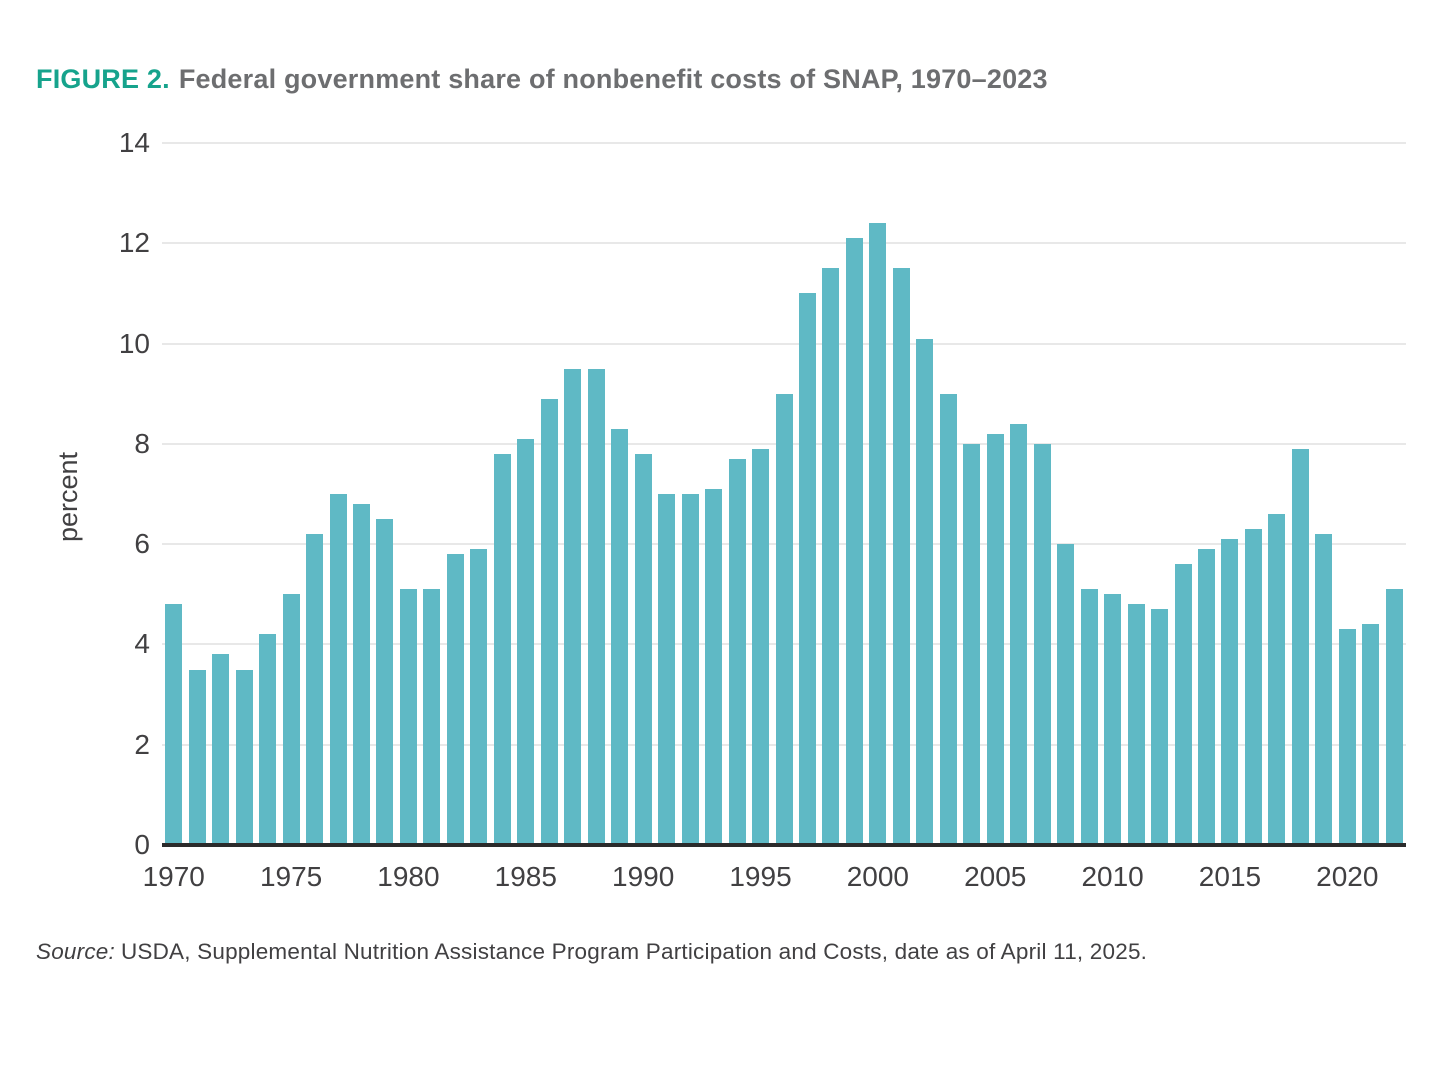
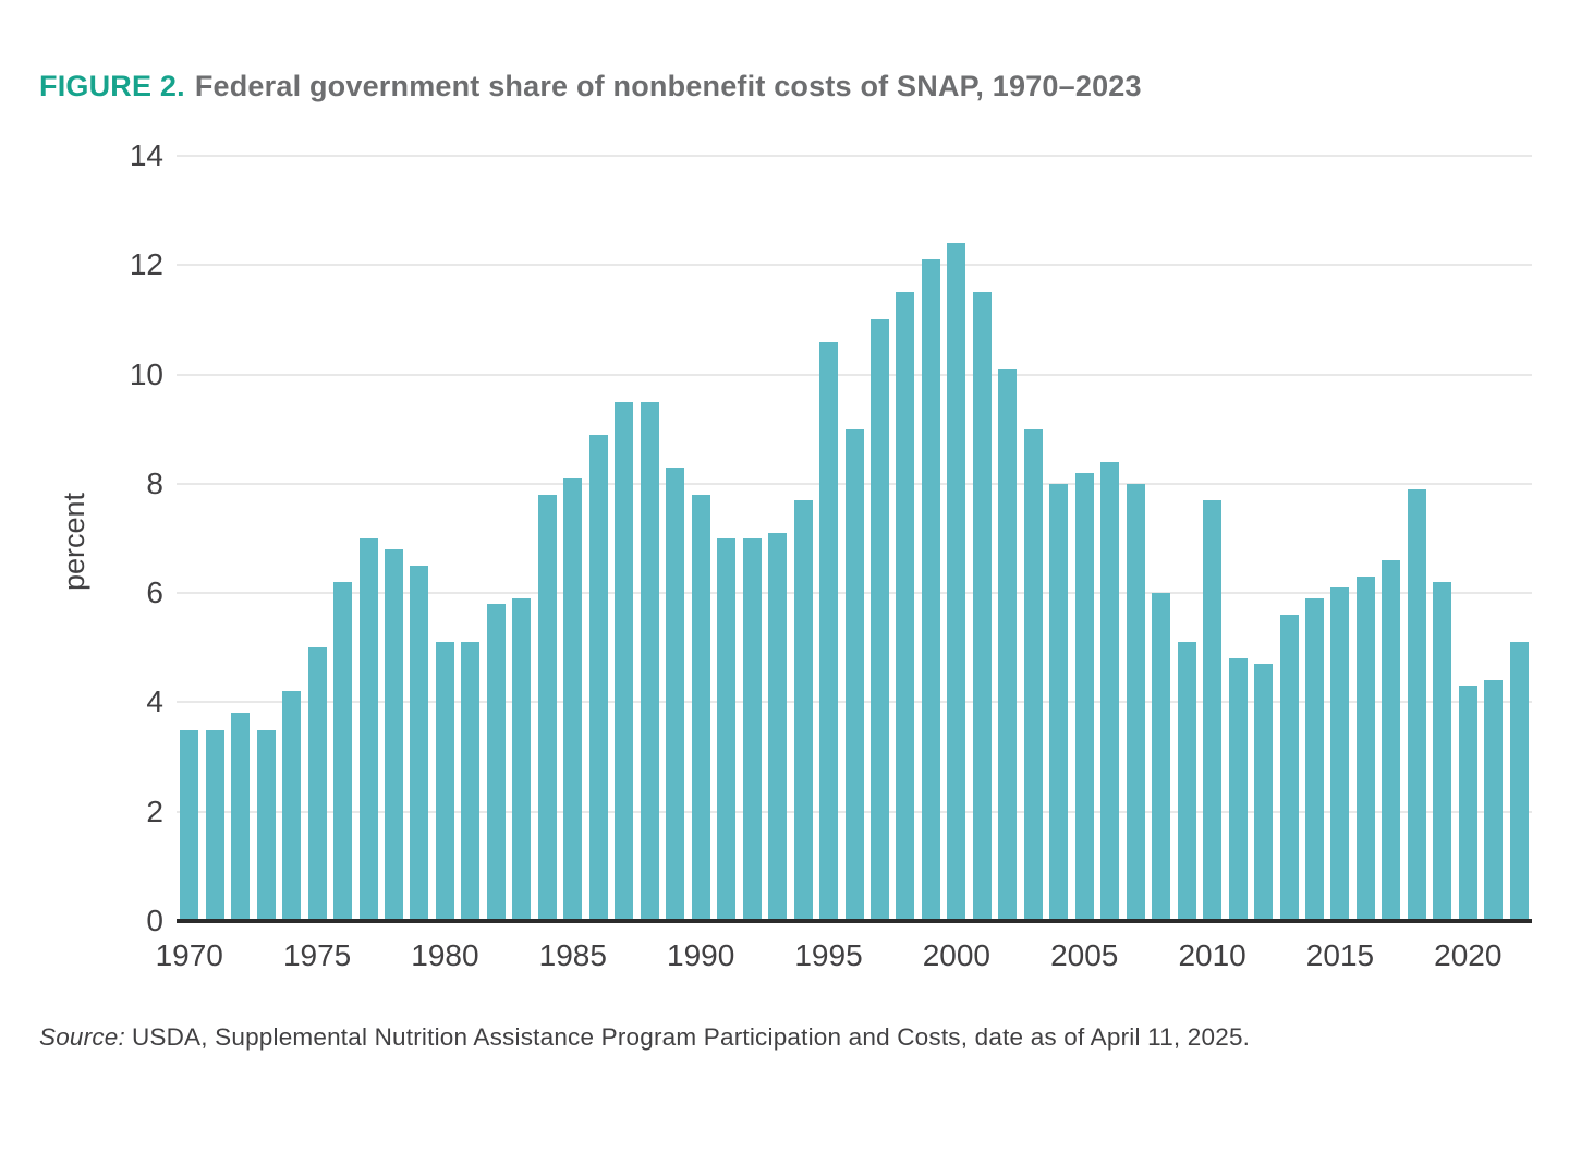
1970: 4.8 -> 3.5
1995: 7.9 -> 10.6
2010: 5.0 -> 7.7
